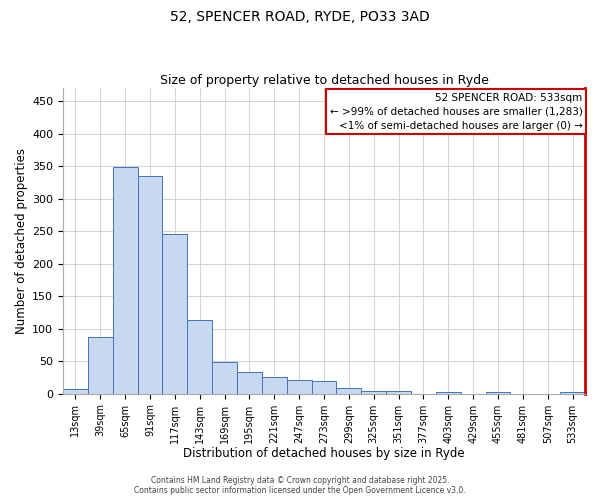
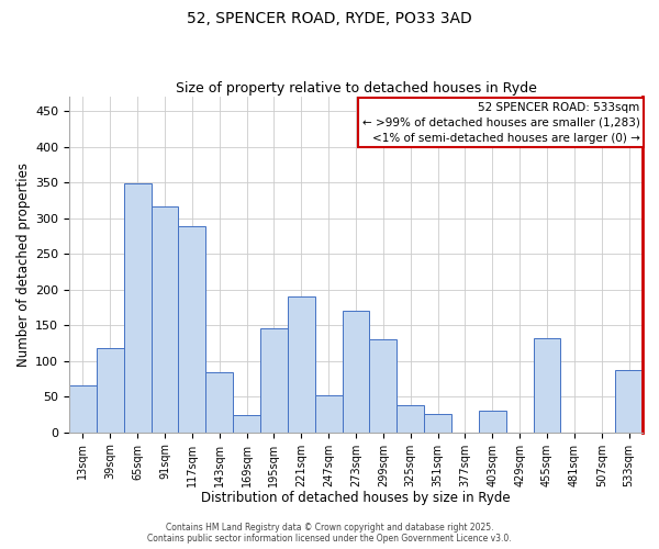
13sqm: 7 -> 66
39sqm: 88 -> 118
91sqm: 335 -> 316
117sqm: 246 -> 288
143sqm: 113 -> 84
169sqm: 49 -> 24
195sqm: 33 -> 146
221sqm: 25 -> 190
247sqm: 21 -> 52
273sqm: 20 -> 170
299sqm: 9 -> 130
325sqm: 4 -> 38
351sqm: 4 -> 26
403sqm: 3 -> 30
455sqm: 2 -> 132
533sqm: 2 -> 88
